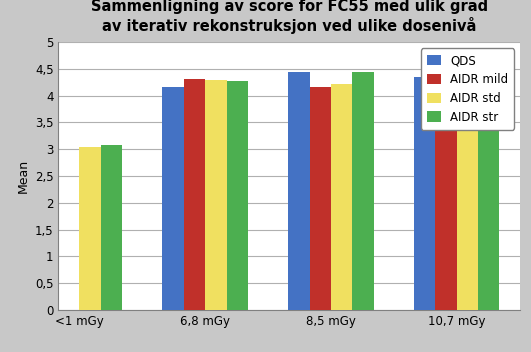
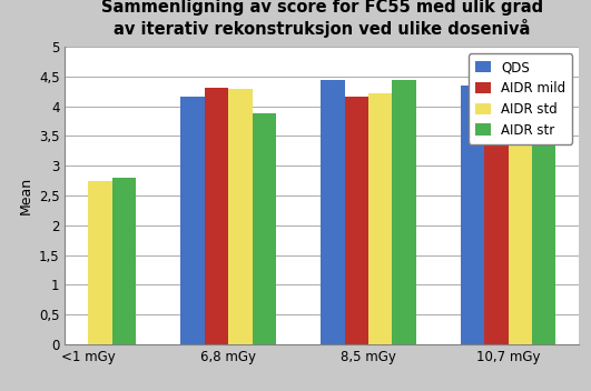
AIDR std/<1 mGy: 3,05 -> 2,74
AIDR str/<1 mGy: 3,08 -> 2,80
AIDR str/6,8 mGy: 4,28 -> 3,88
